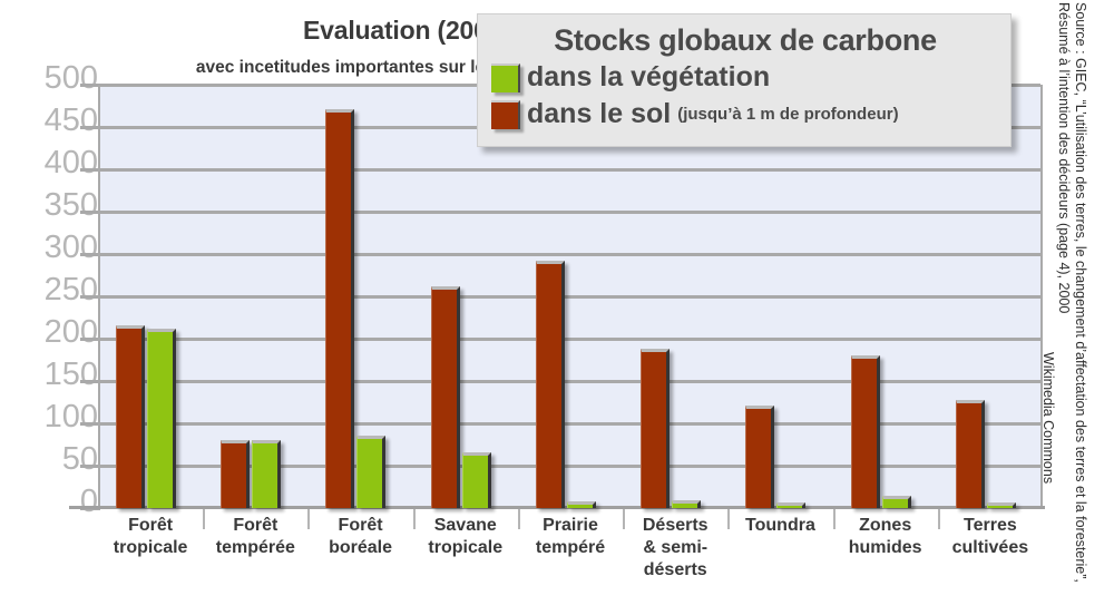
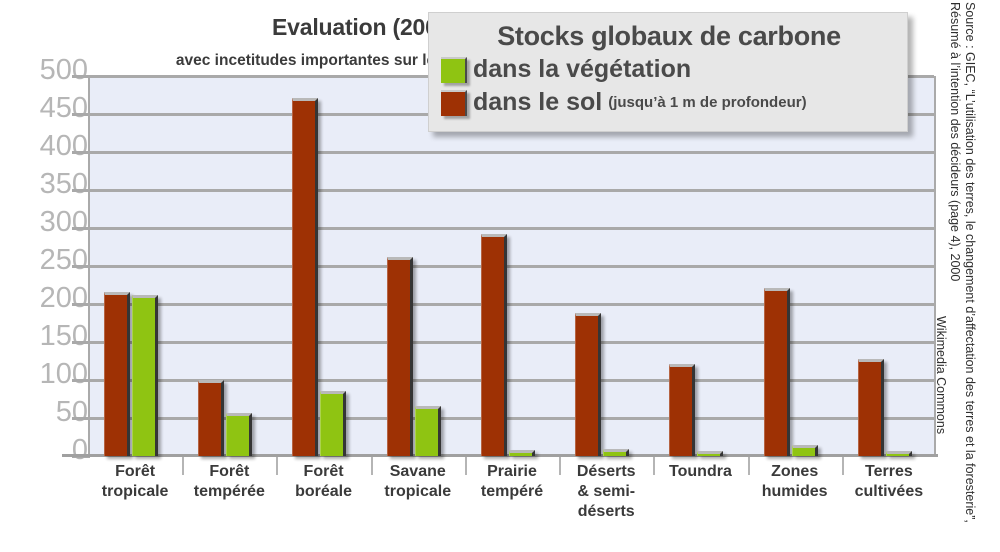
dans le sol/Forêt tempérée: 80 -> 100
dans la végétation/Forêt tempérée: 80 -> 60
dans le sol/Zones humides: 180 -> 220
